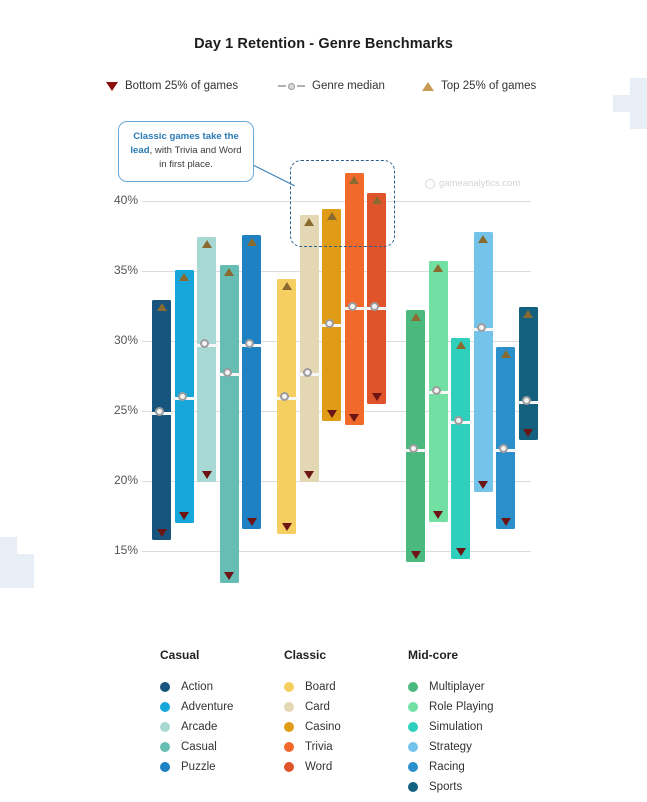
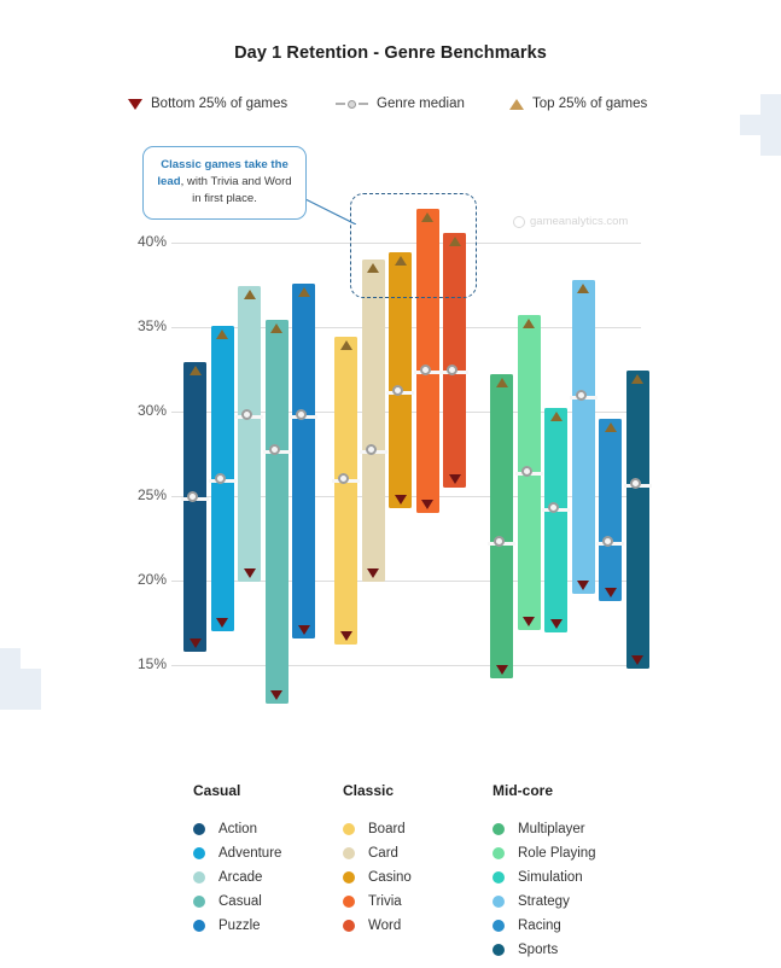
Bottom 25% of games/Simulation: 14.4% -> 16.9%
Bottom 25% of games/Racing: 16.6% -> 18.8%
Bottom 25% of games/Sports: 22.9% -> 14.8%
